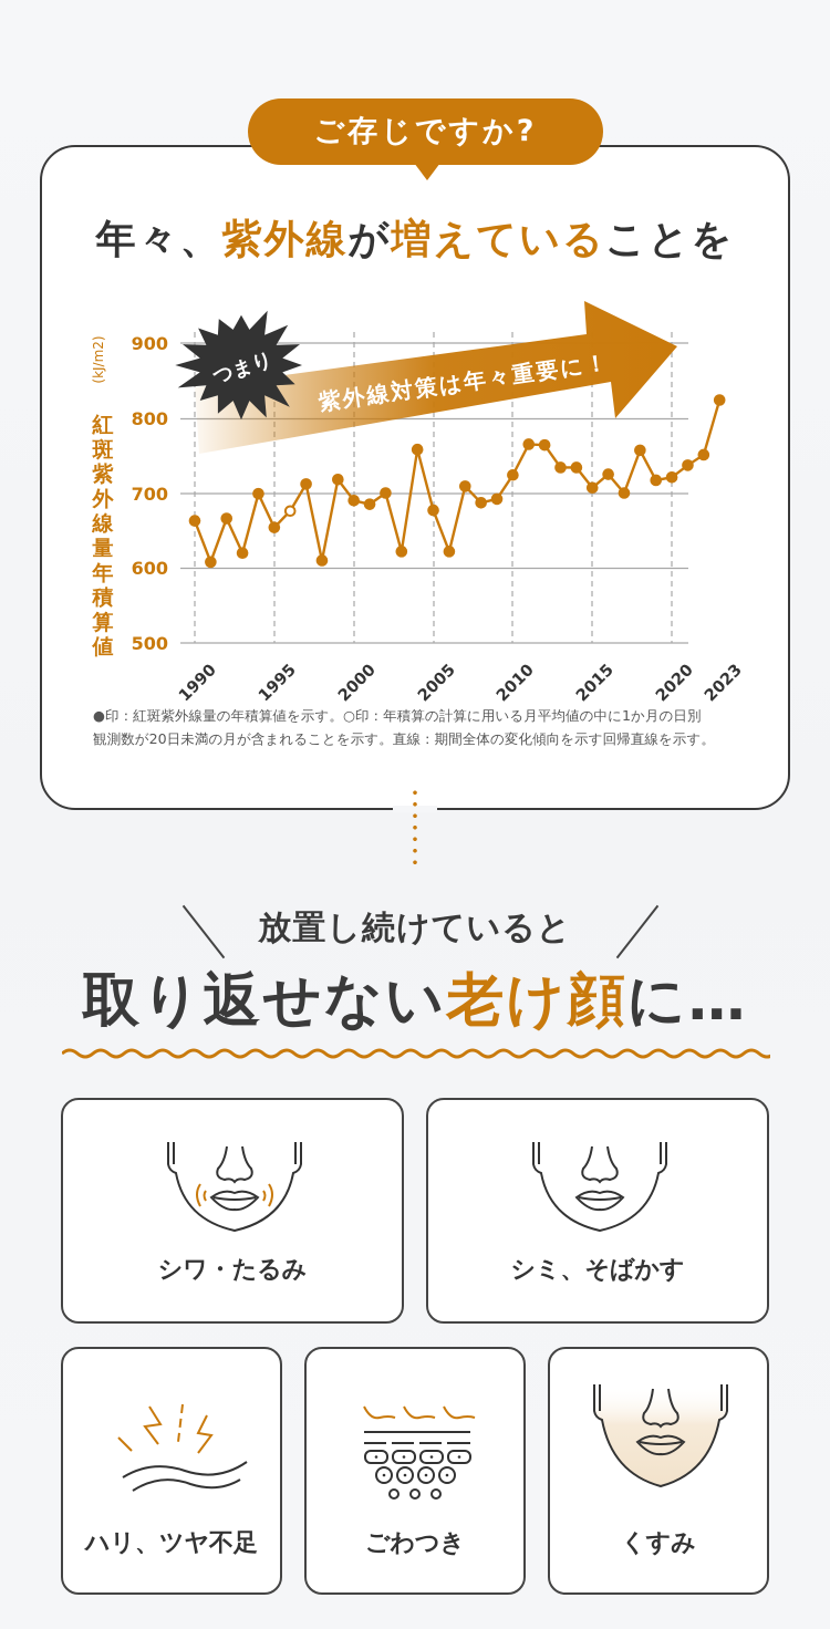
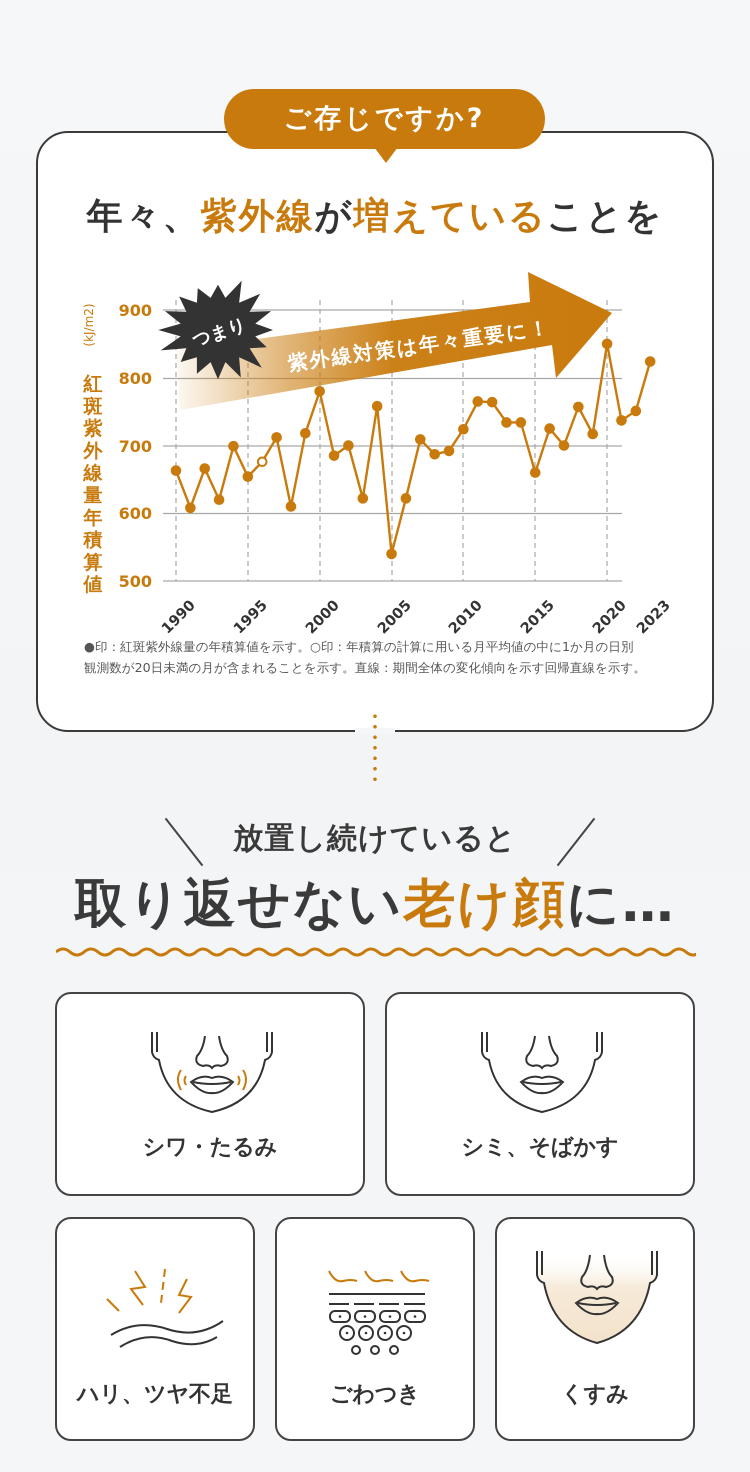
2000: 690 -> 780
2005: 680 -> 540
2015: 710 -> 660
2020: 720 -> 850
